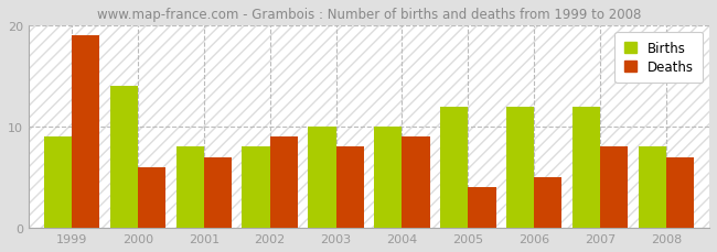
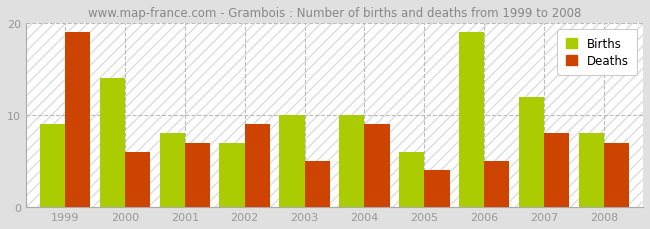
Births/2002: 8 -> 7
Deaths/2003: 8 -> 5
Births/2005: 12 -> 6
Births/2006: 12 -> 19
